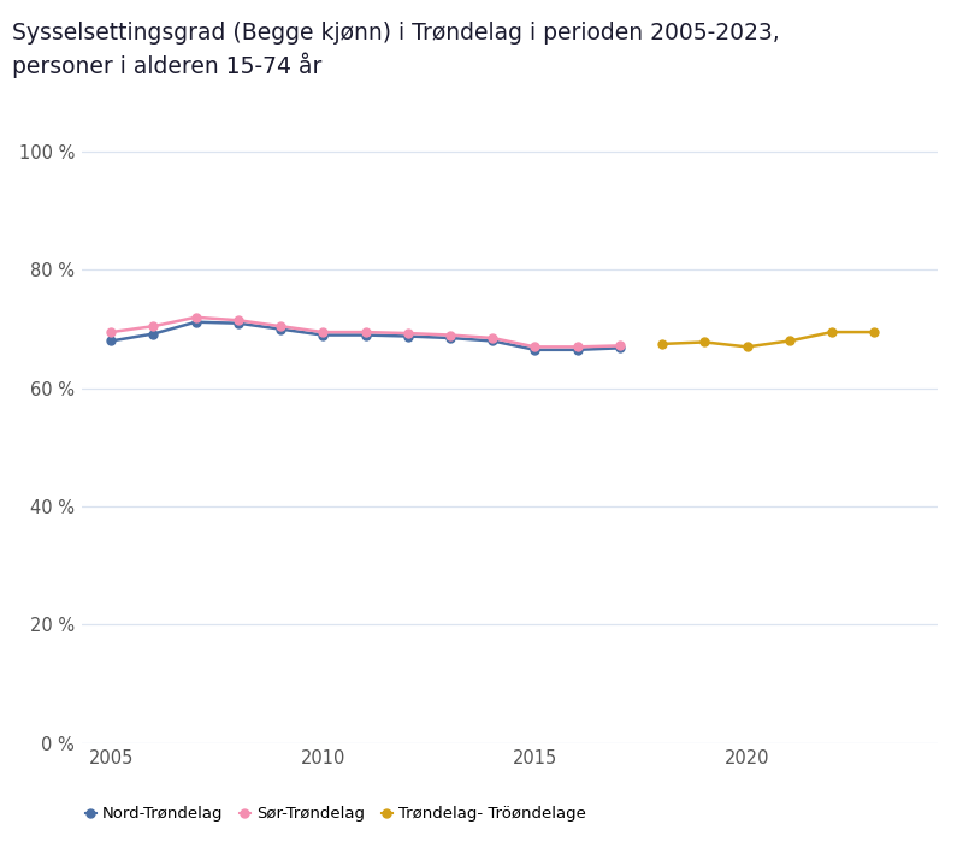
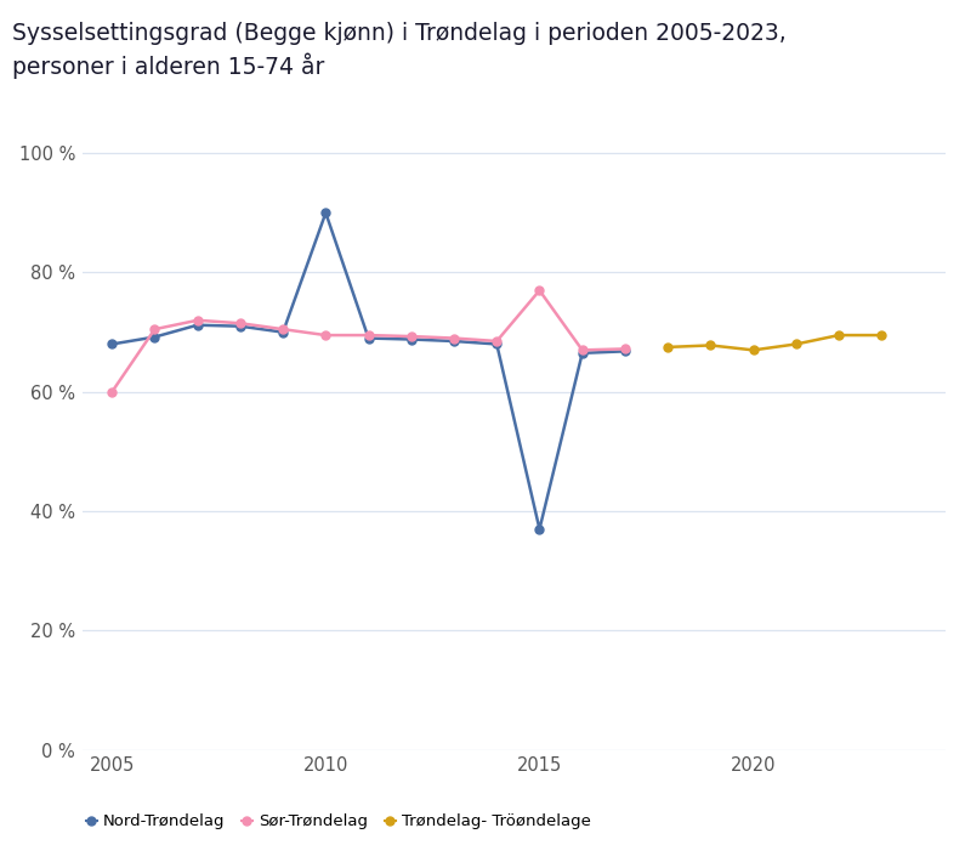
Sør-Trøndelag/2005: 69.5 % -> 60.0 %
Nord-Trøndelag/2010: 69.0 % -> 90.0 %
Nord-Trøndelag/2015: 66.5 % -> 37.0 %
Sør-Trøndelag/2015: 67.0 % -> 77.0 %
